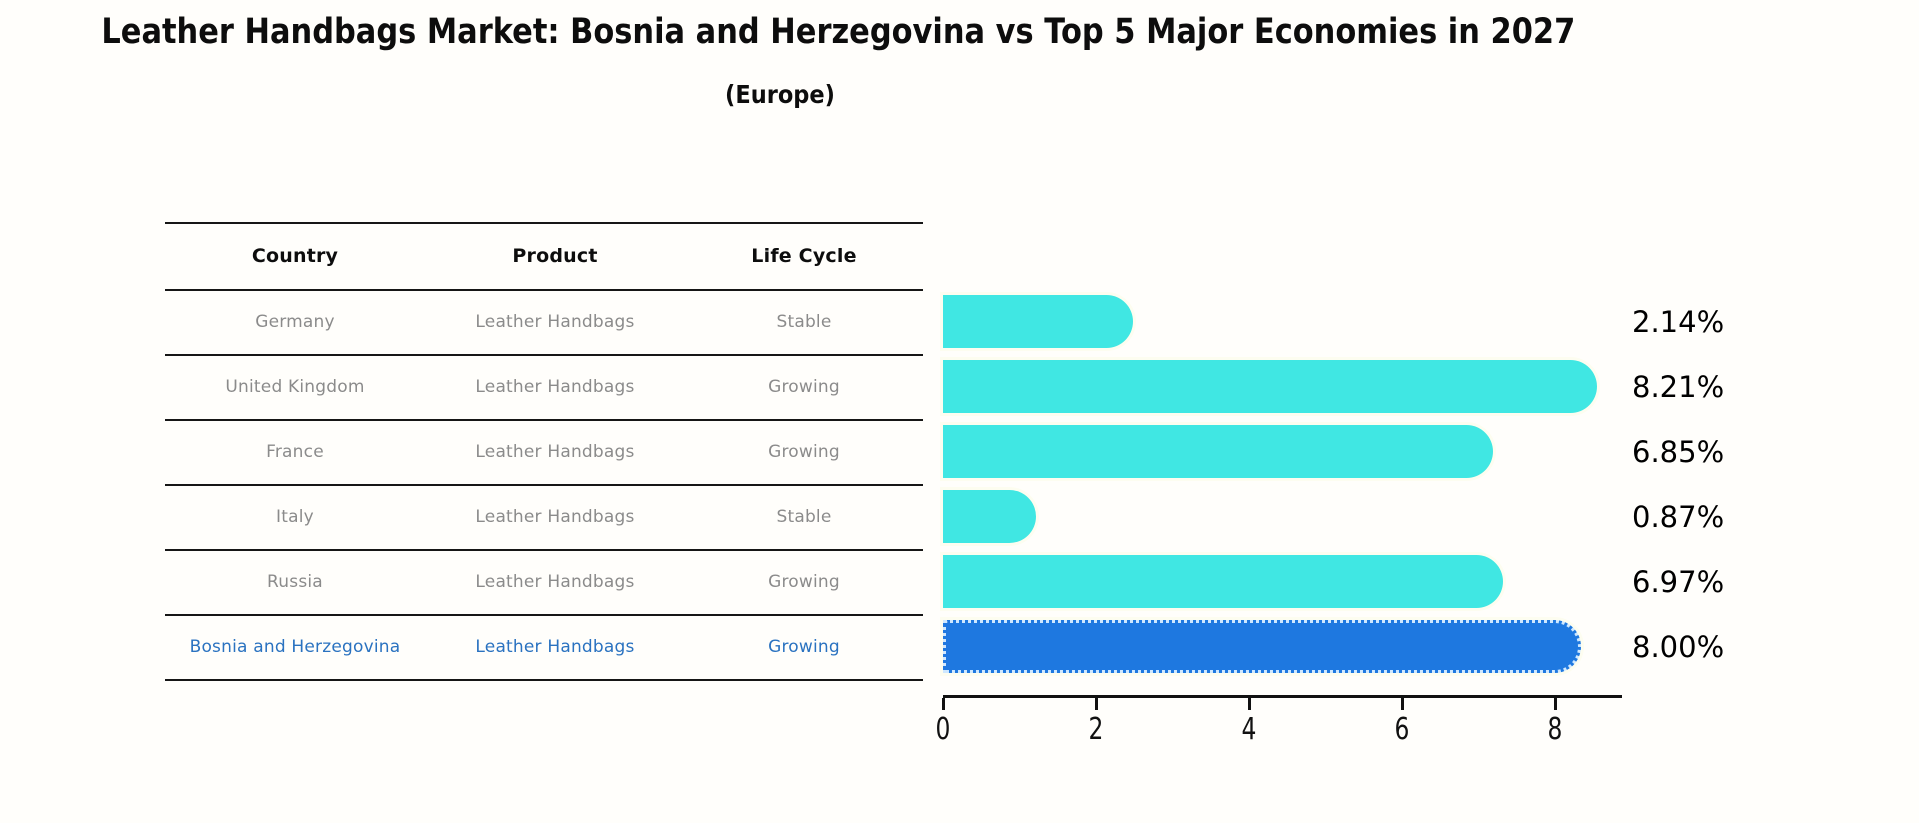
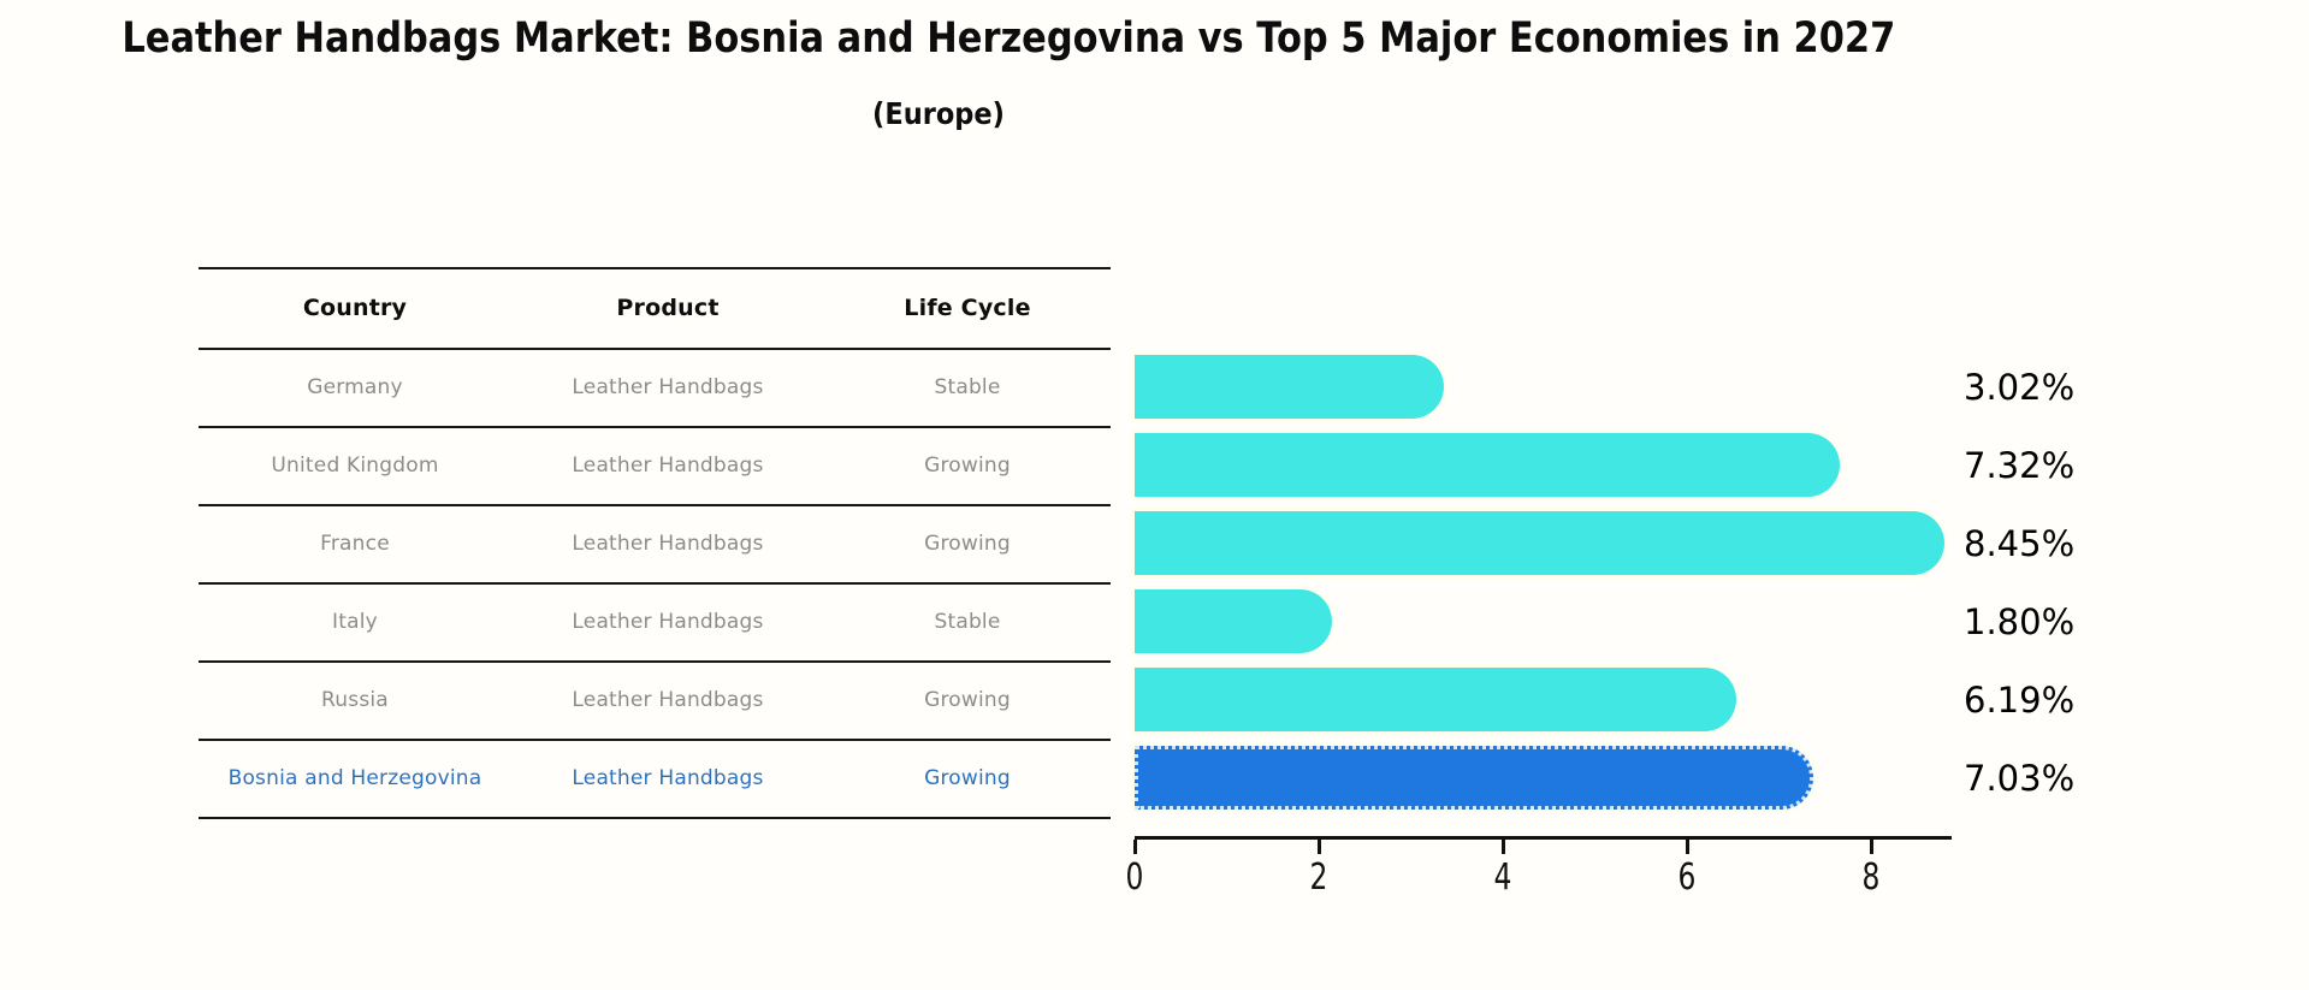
Germany: 2.14% -> 3.02%
United Kingdom: 8.21% -> 7.32%
France: 6.85% -> 8.45%
Italy: 0.87% -> 1.80%
Russia: 6.97% -> 6.19%
Bosnia and Herzegovina: 8.00% -> 7.03%
